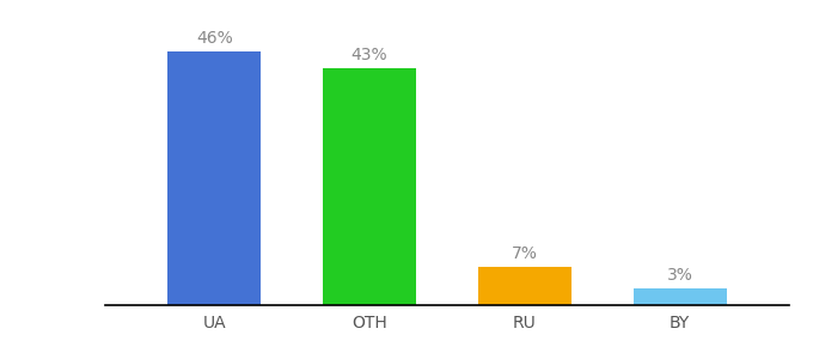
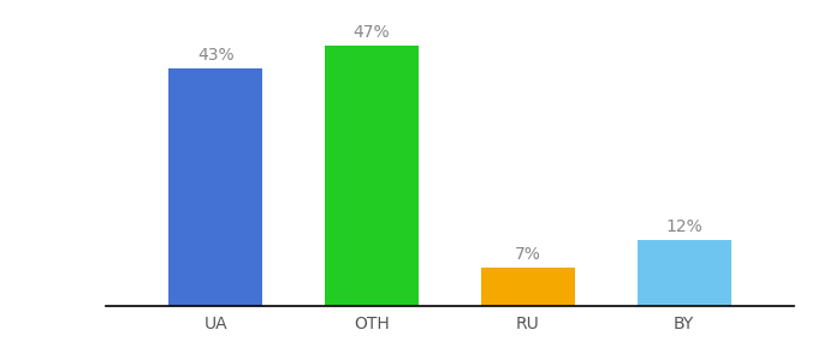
UA: 46% -> 43%
OTH: 43% -> 47%
BY: 3% -> 12%
